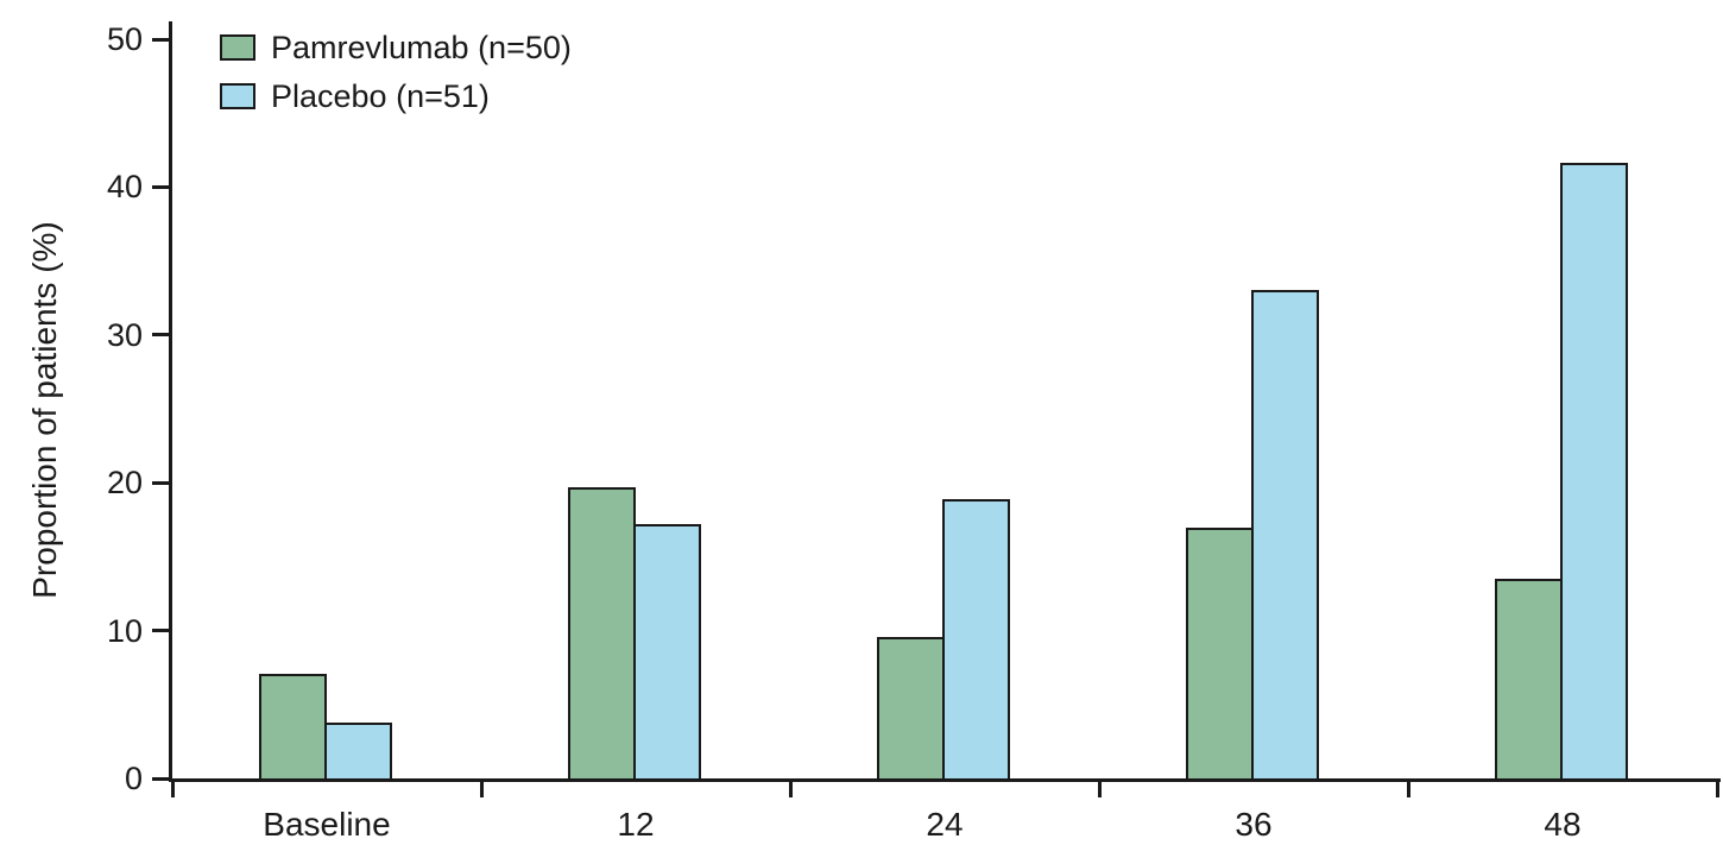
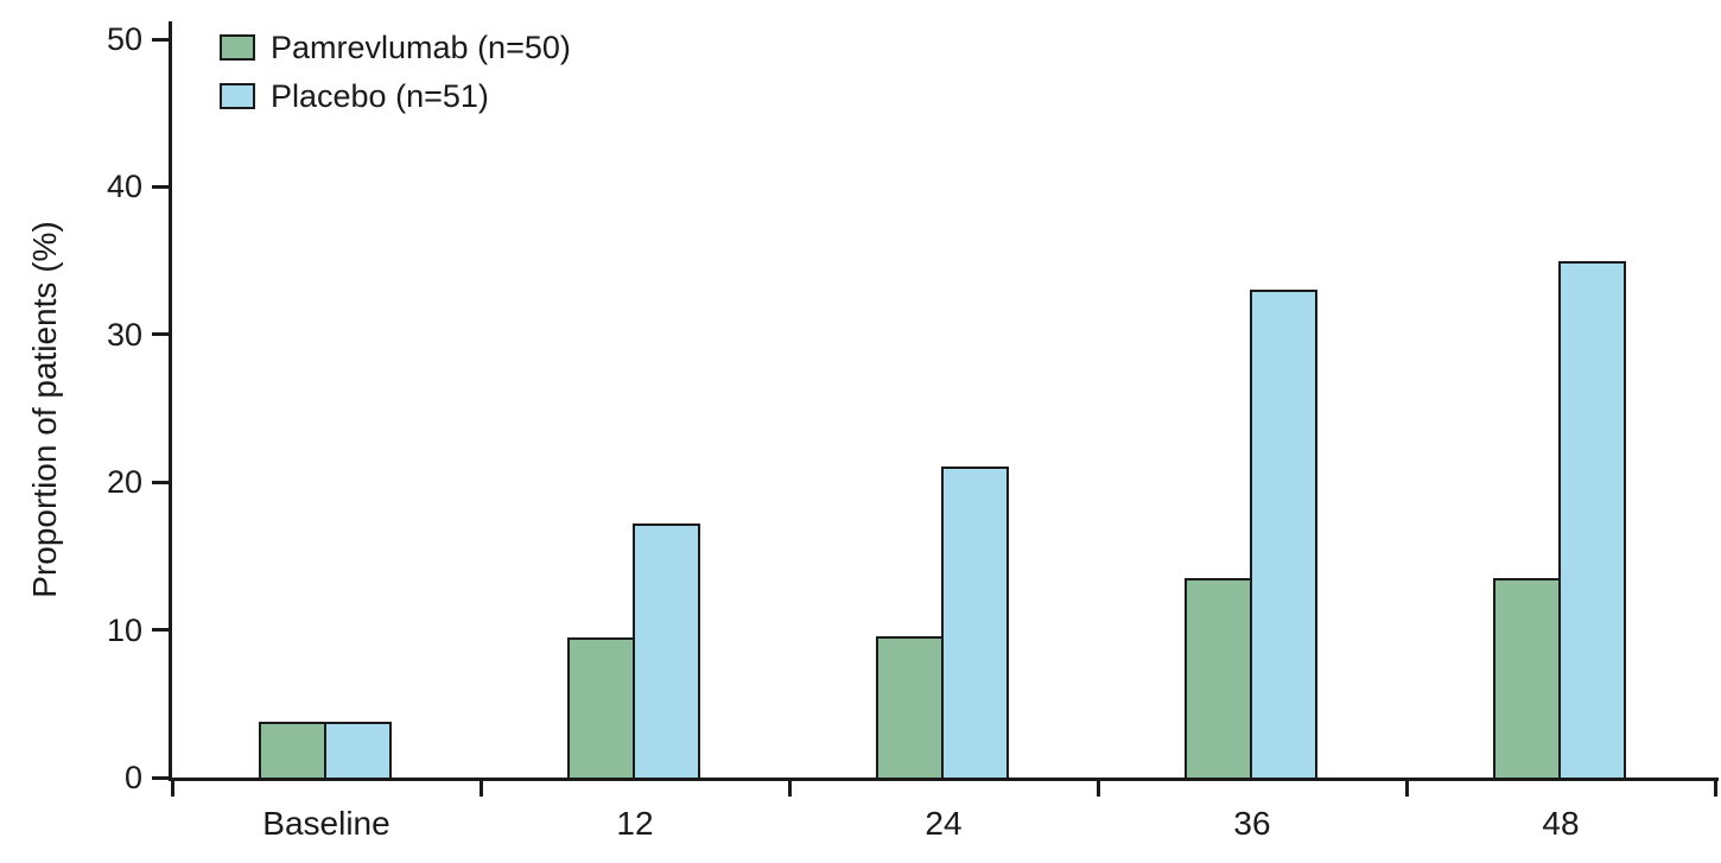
Pamrevlumab (n=50)/Baseline: 7.1 -> 3.8
Pamrevlumab (n=50)/12: 19.7 -> 9.5
Placebo (n=51)/24: 18.9 -> 21.1
Pamrevlumab (n=50)/36: 17.0 -> 13.5
Placebo (n=51)/48: 41.6 -> 35.0
